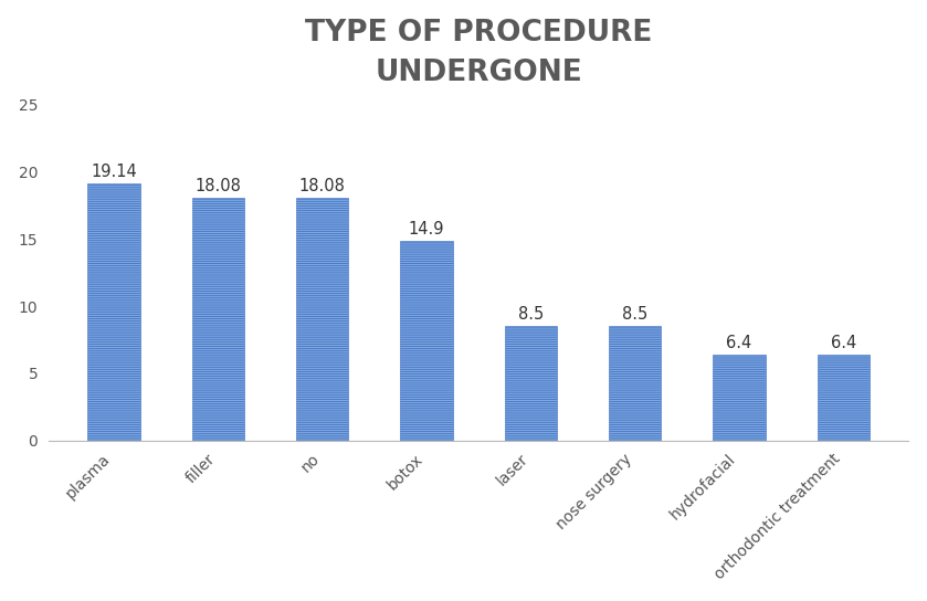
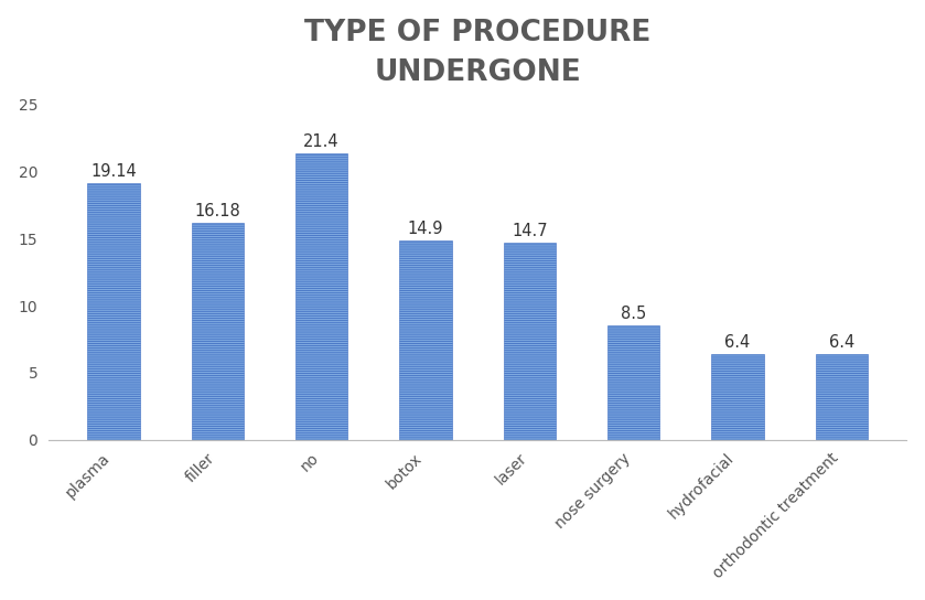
filler: 18.08 -> 16.18
no: 18.08 -> 21.4
laser: 8.5 -> 14.7
